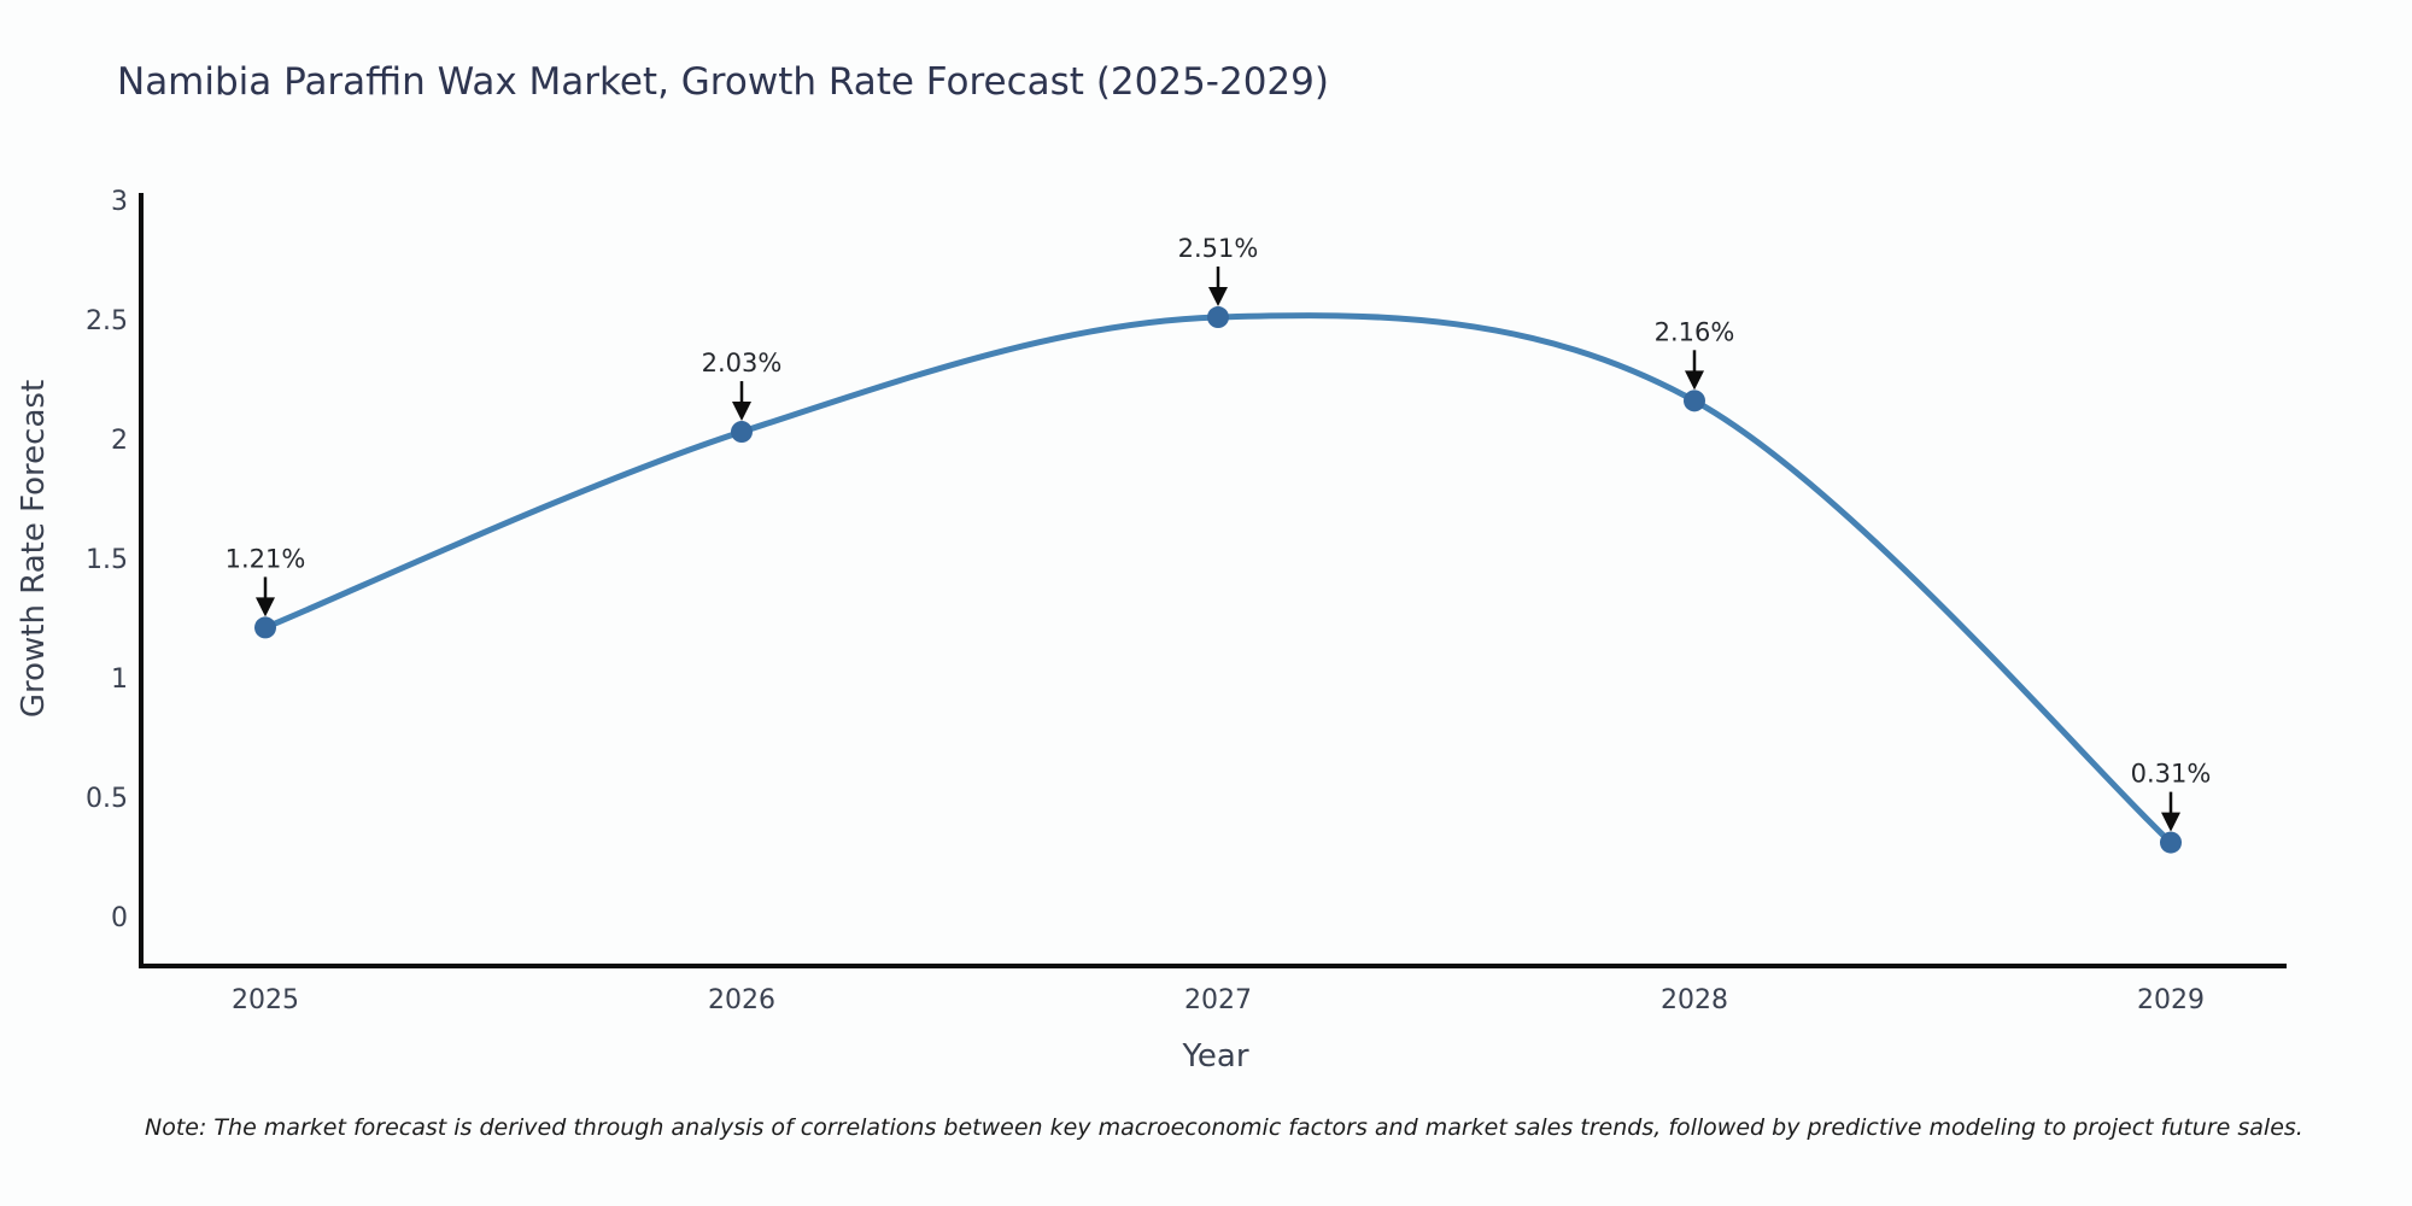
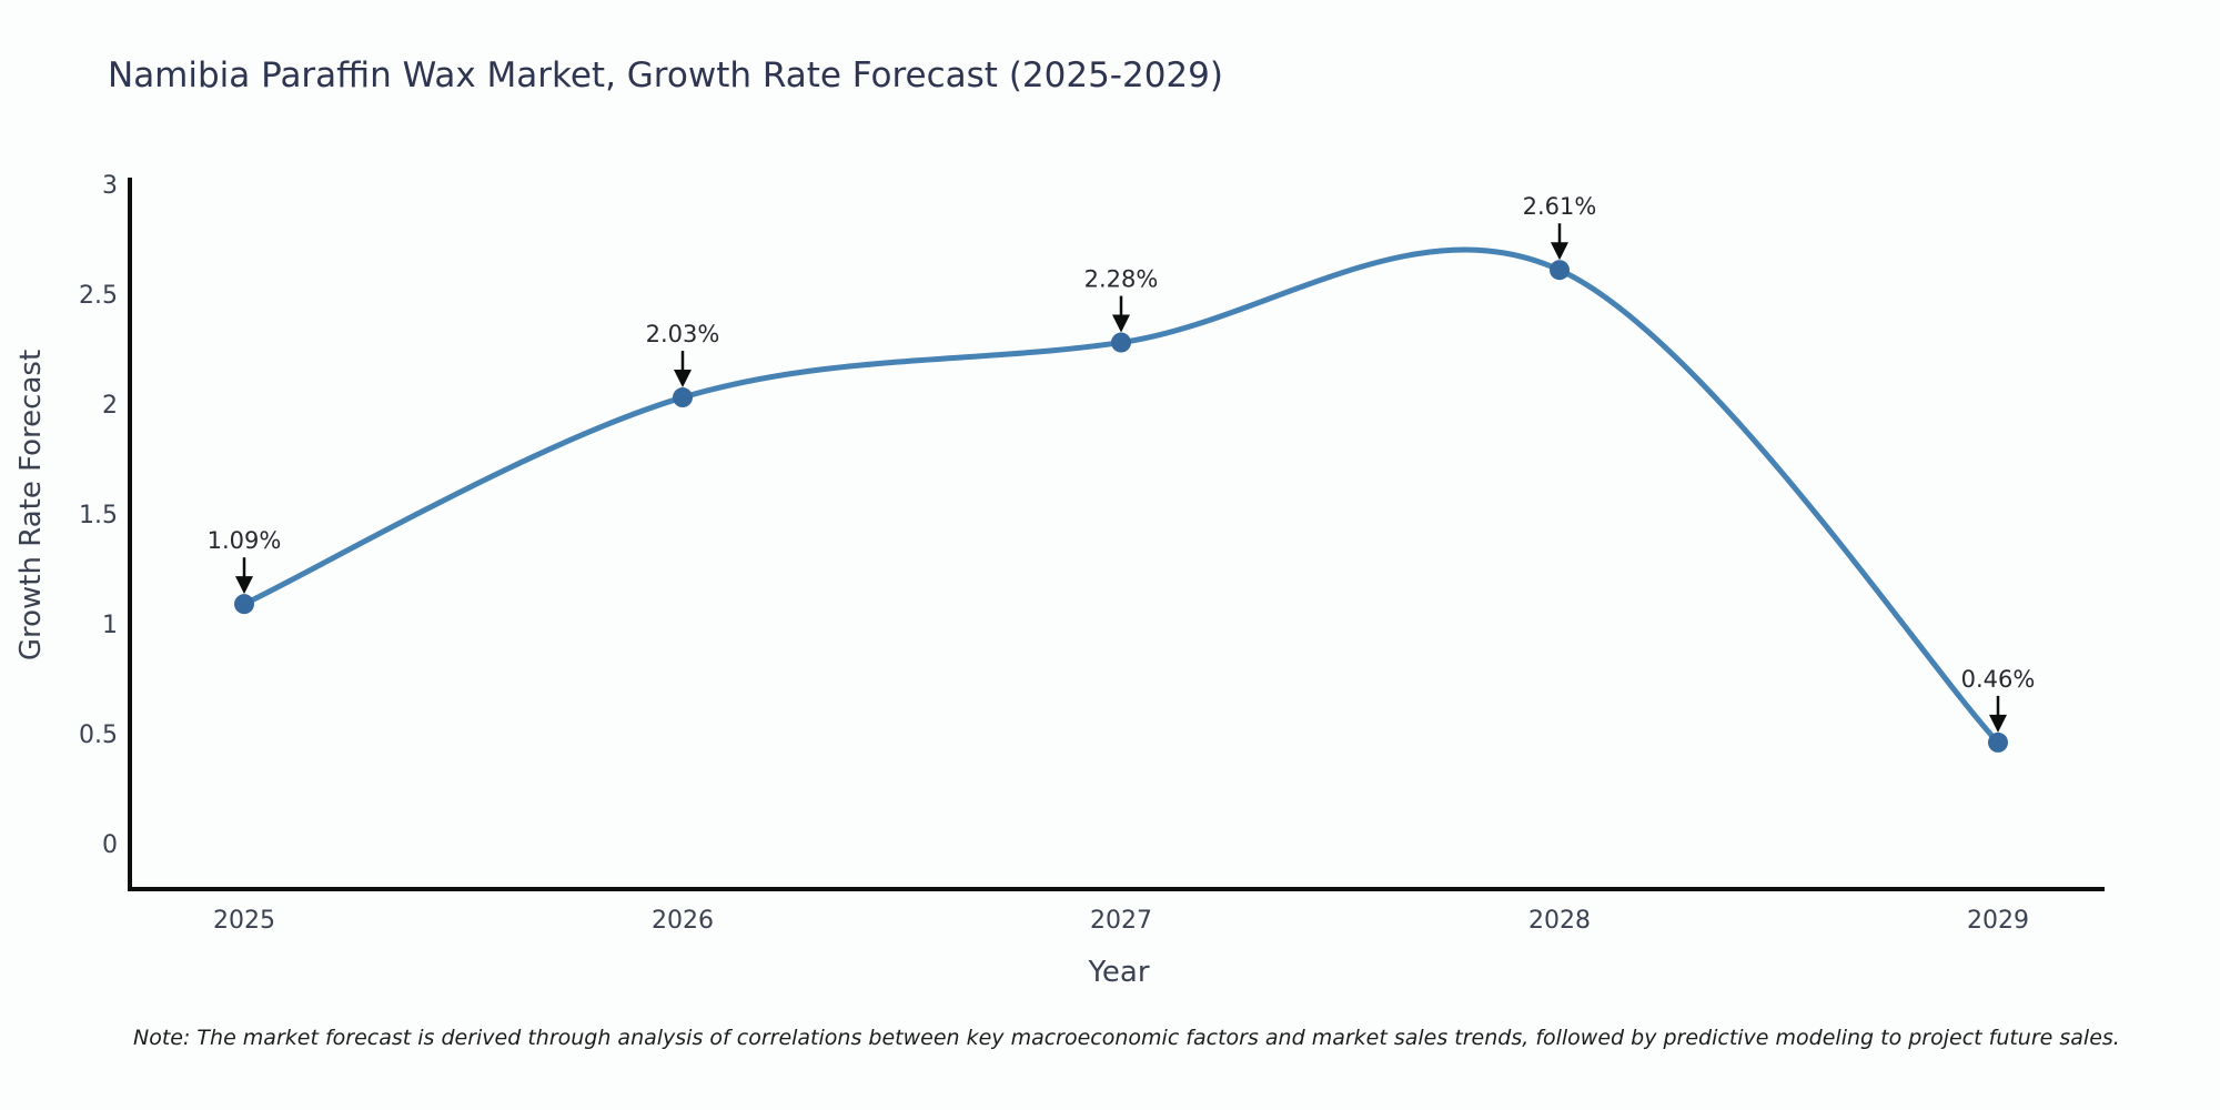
2025: 1.21% -> 1.09%
2027: 2.51% -> 2.28%
2028: 2.16% -> 2.61%
2029: 0.31% -> 0.46%
